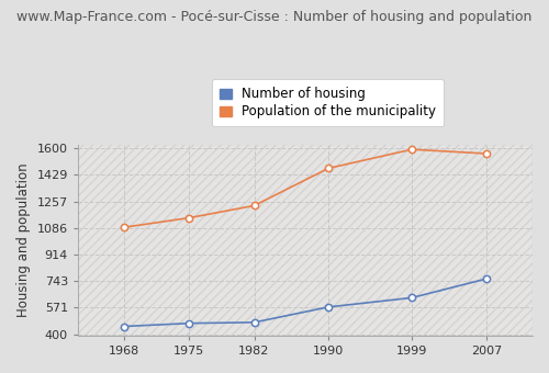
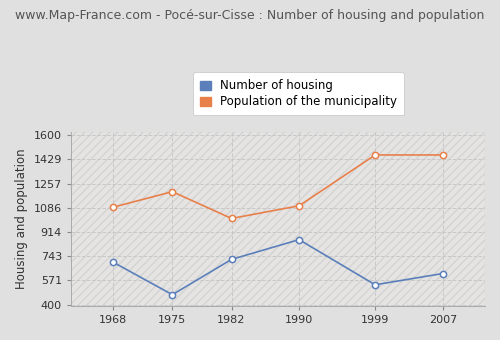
Number of housing/1968: 450 -> 700
Population of the municipality/1975: 1150 -> 1200
Number of housing/1982: 480 -> 720
Population of the municipality/1982: 1230 -> 1010
Number of housing/1990: 580 -> 860
Population of the municipality/1990: 1470 -> 1100
Number of housing/1999: 640 -> 540
Population of the municipality/1999: 1590 -> 1460
Number of housing/2007: 760 -> 620
Population of the municipality/2007: 1570 -> 1460
